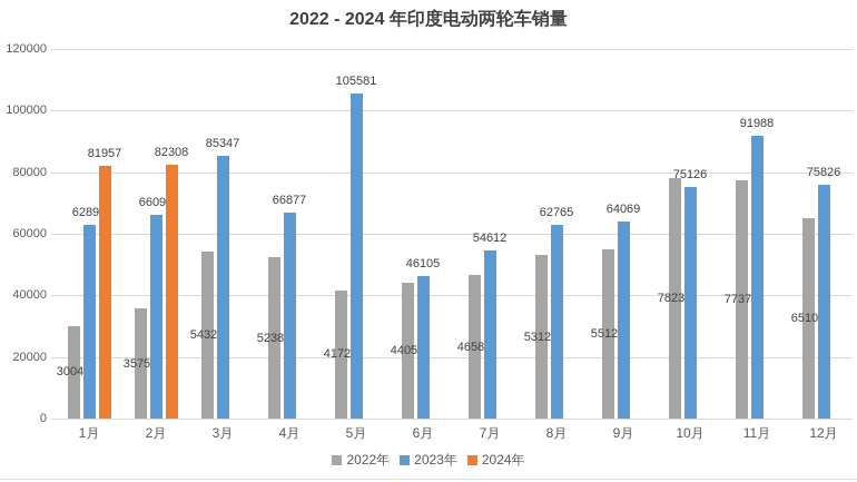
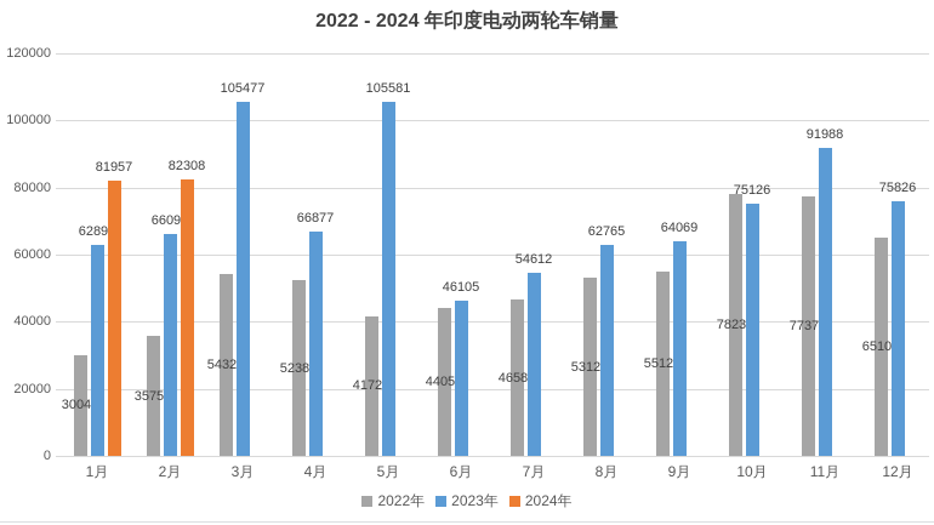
2023年/3月: 85347 -> 105477
